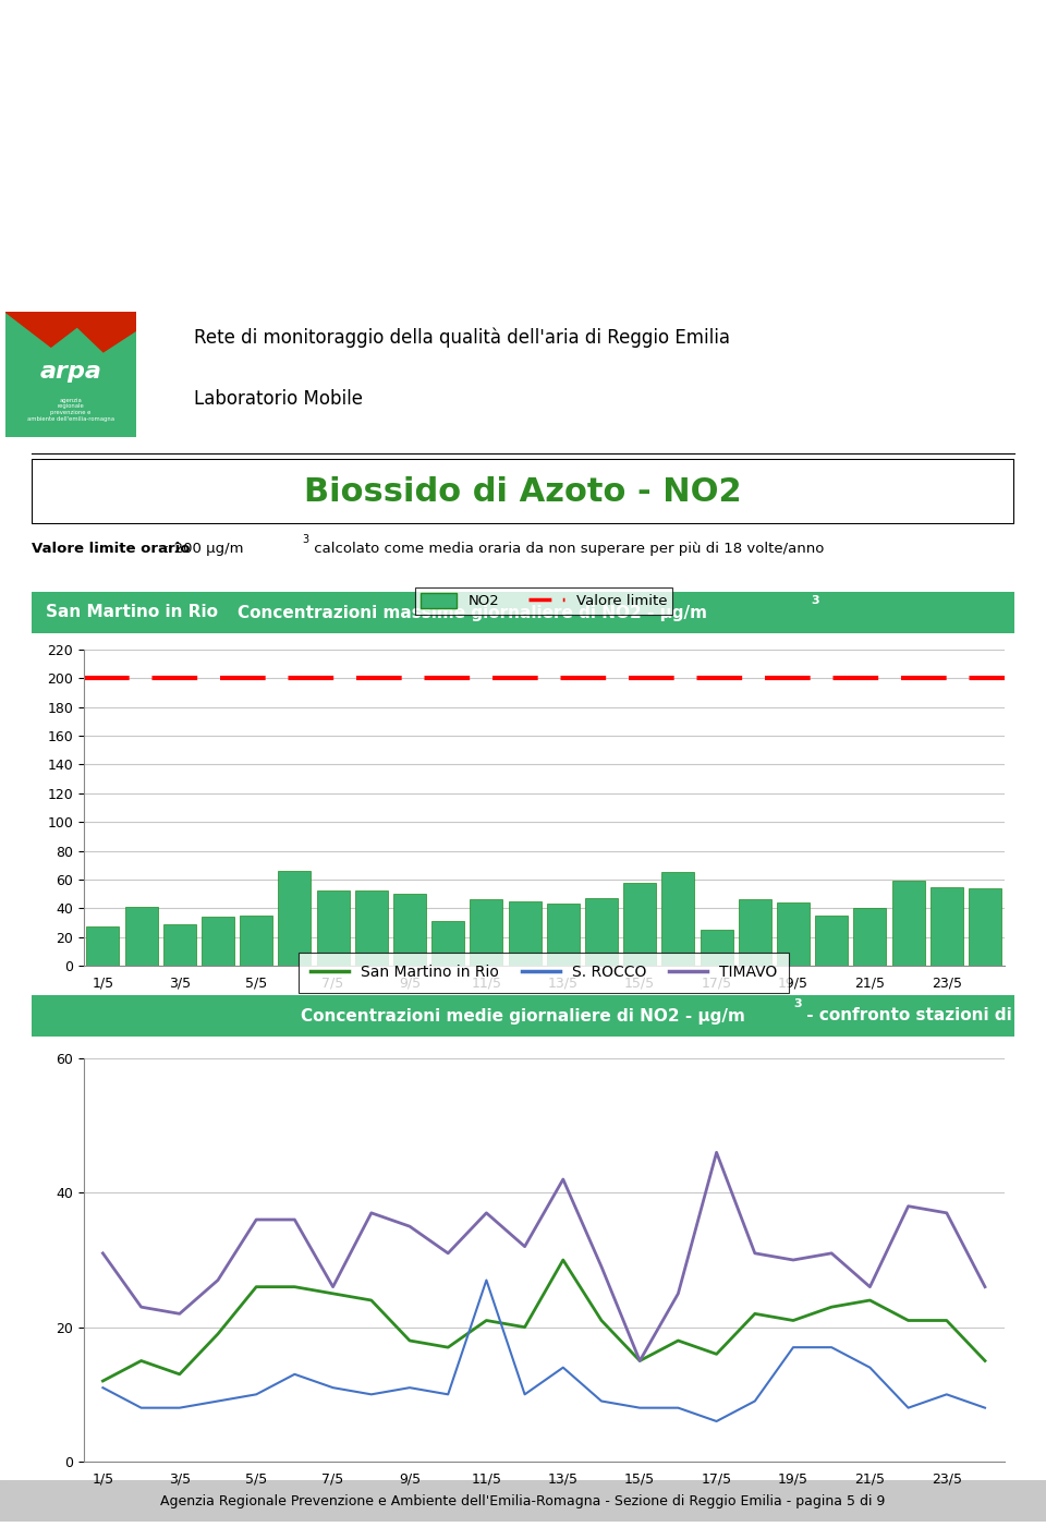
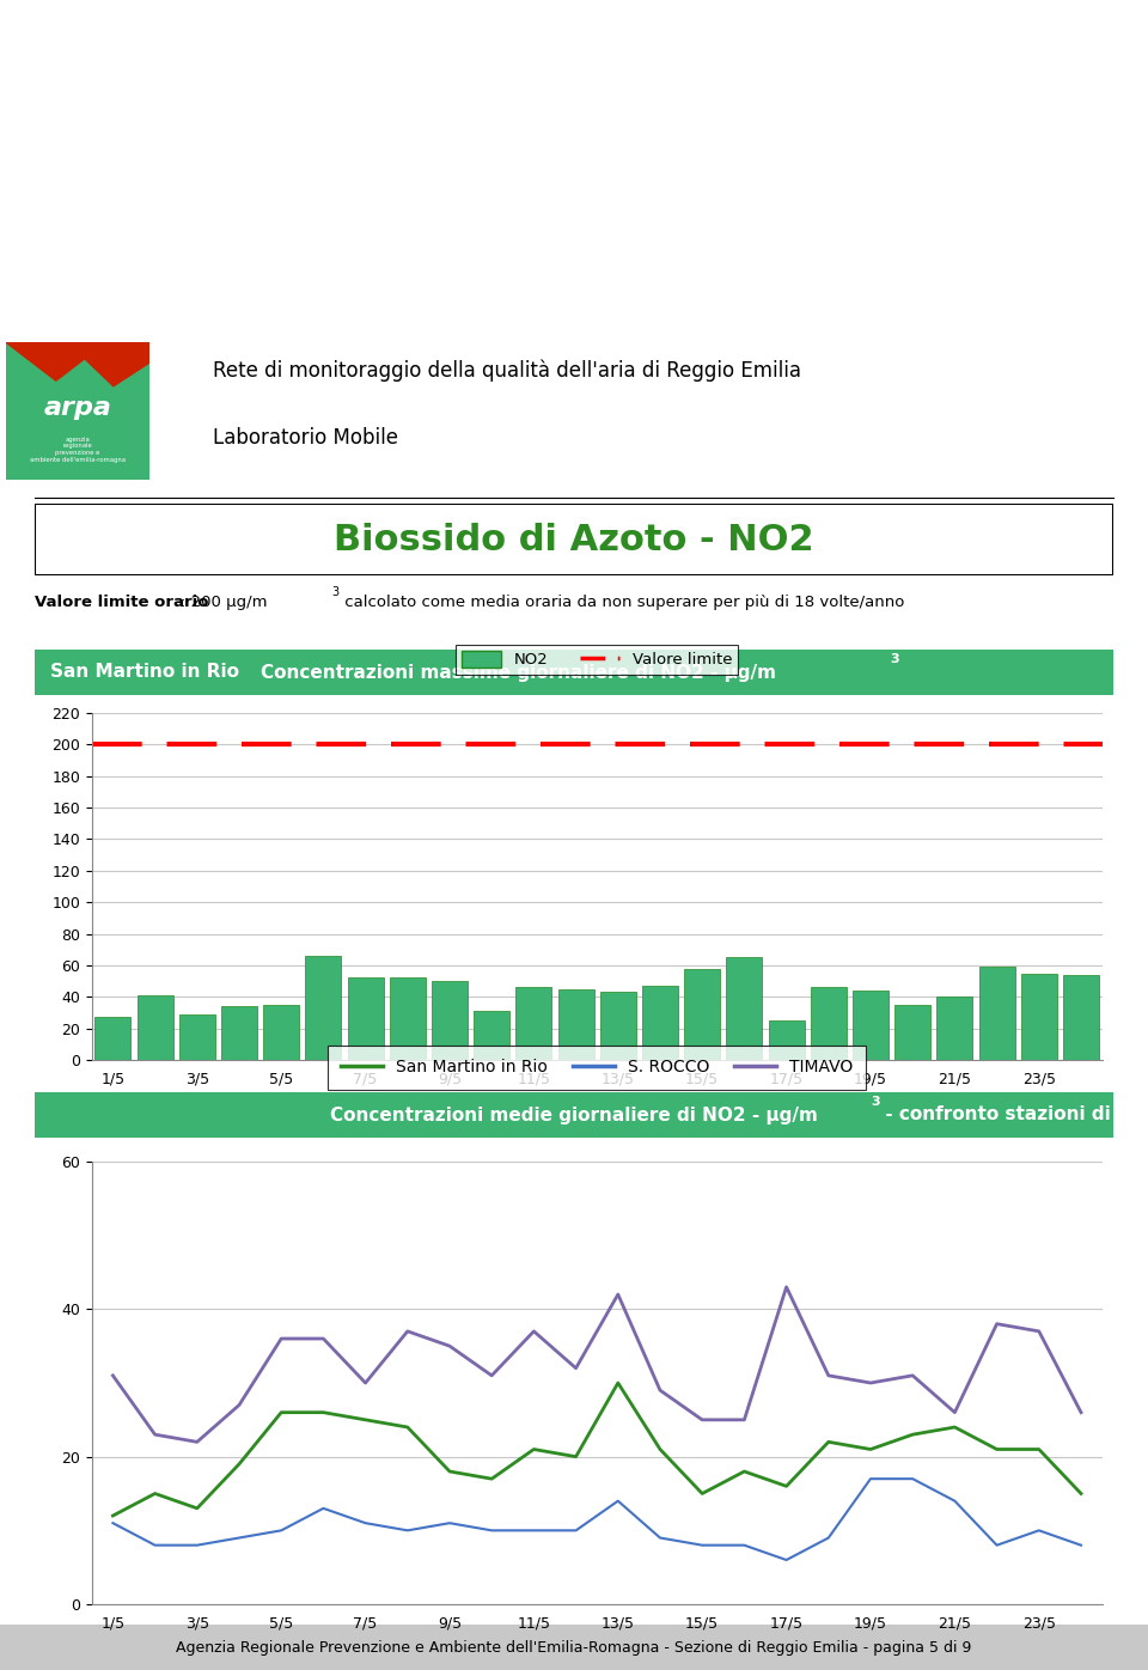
TIMAVO/7/5: 26 -> 30
S. ROCCO/11/5: 27 -> 10
TIMAVO/15/5: 15 -> 25
TIMAVO/17/5: 46 -> 43
